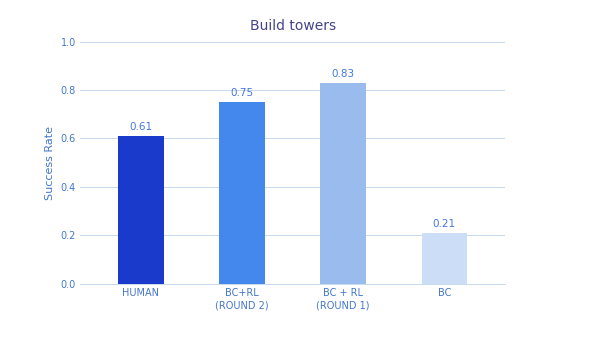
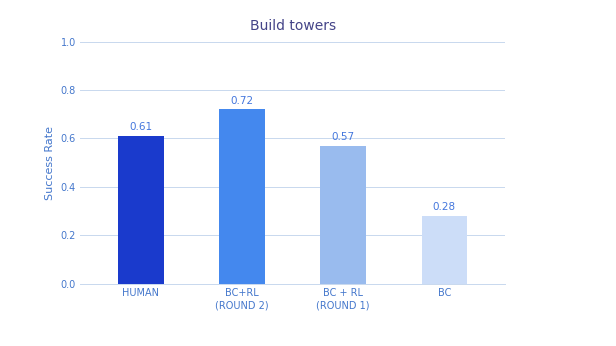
BC+RL (ROUND 2): 0.75 -> 0.72
BC + RL (ROUND 1): 0.83 -> 0.57
BC: 0.21 -> 0.28
